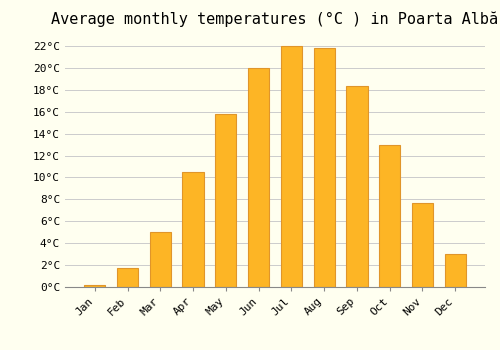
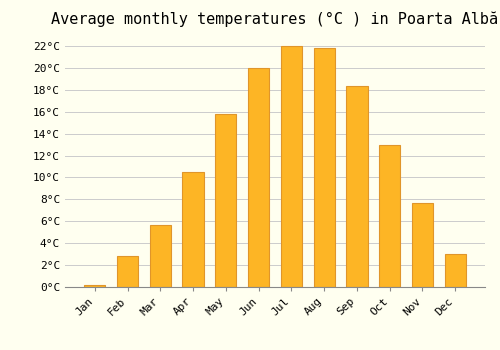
Feb: 1.7°C -> 2.8°C
Mar: 5.0°C -> 5.7°C
